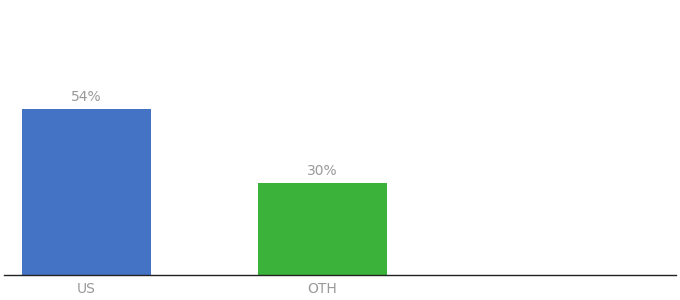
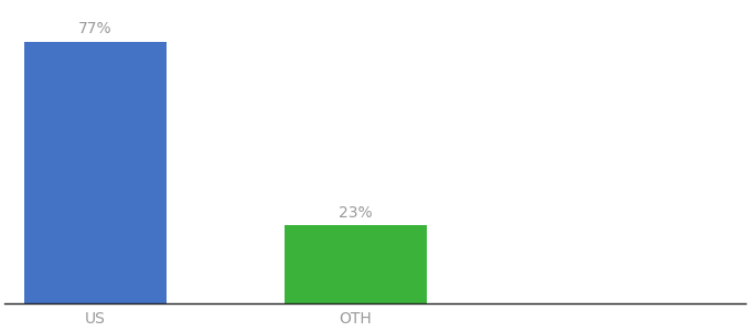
US: 54% -> 77%
OTH: 30% -> 23%
